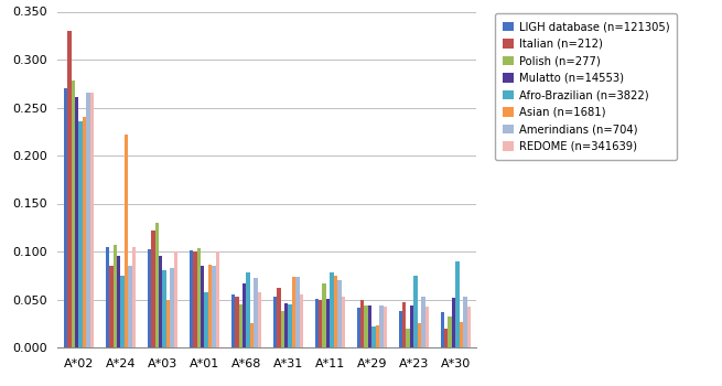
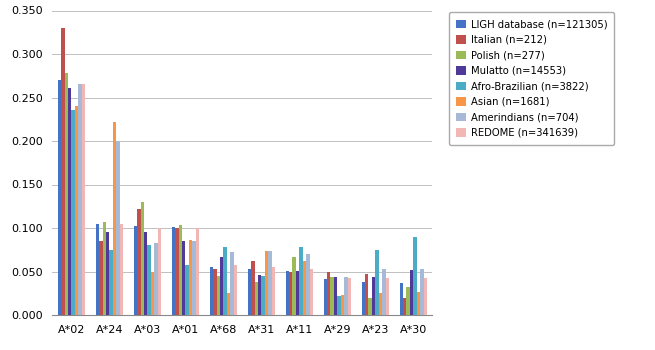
Amerindians (n=704)/A*24: 0.085 -> 0.200
Asian (n=1681)/A*11: 0.075 -> 0.062
